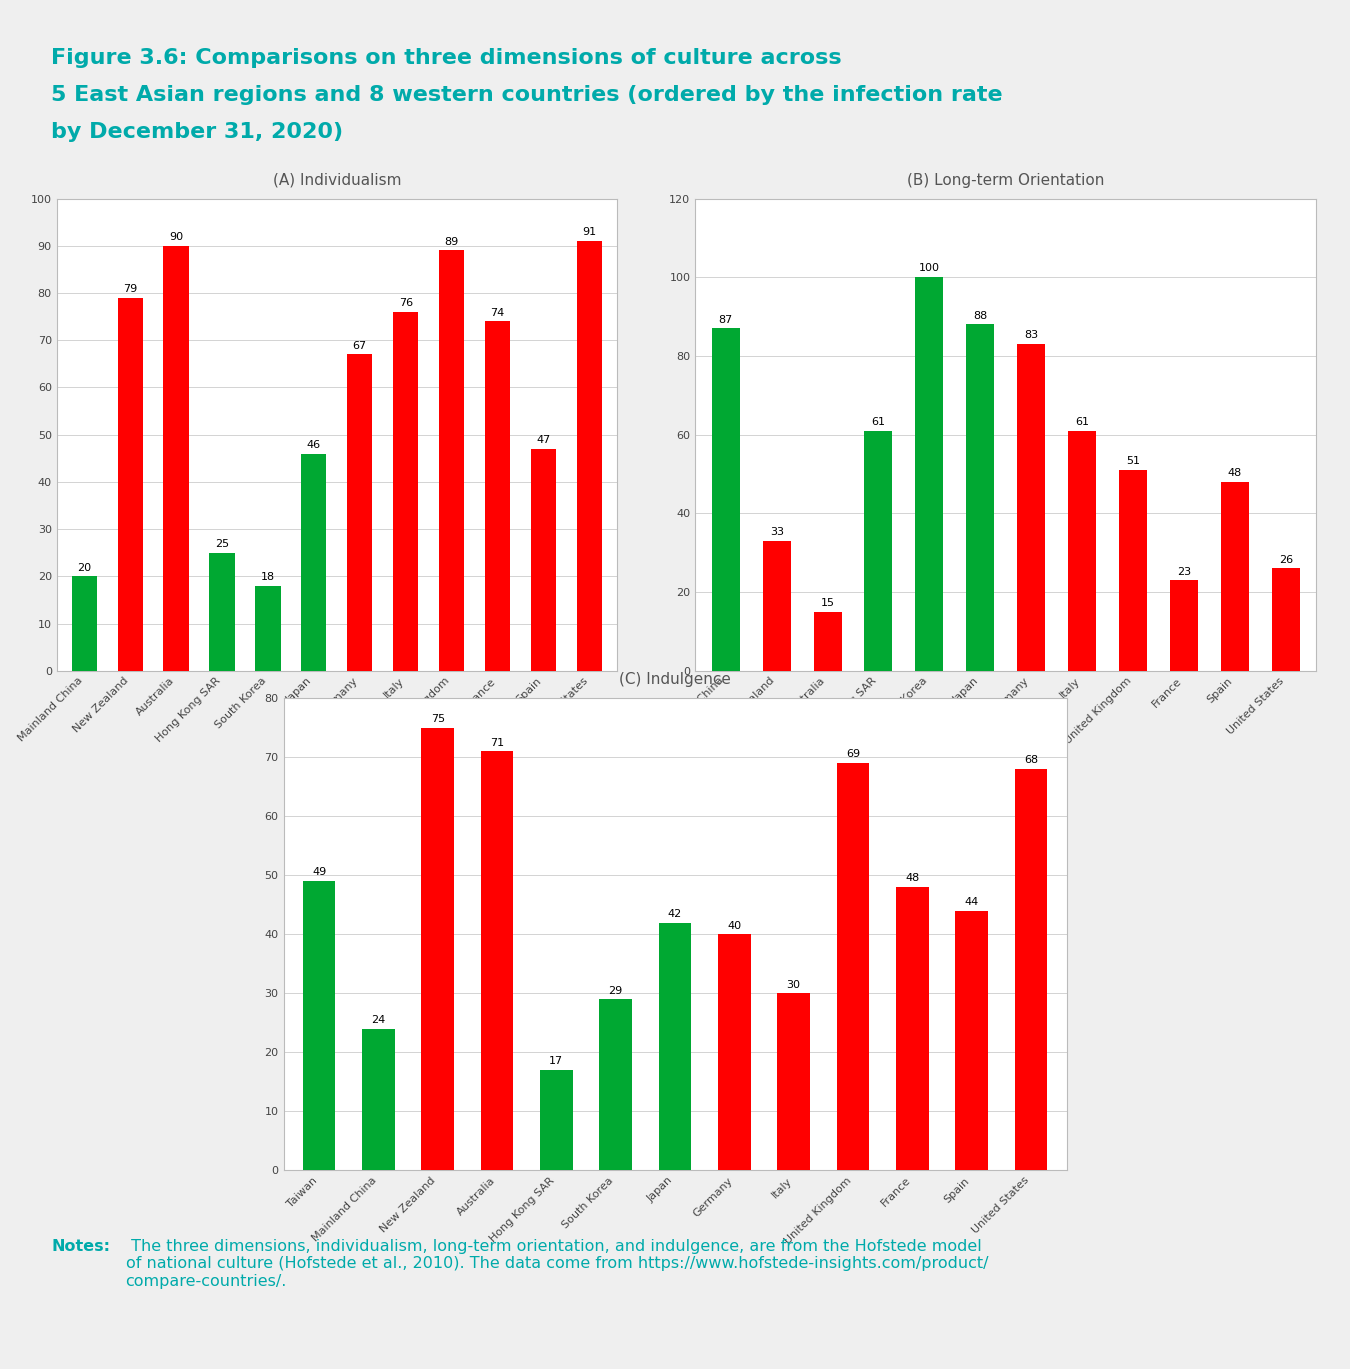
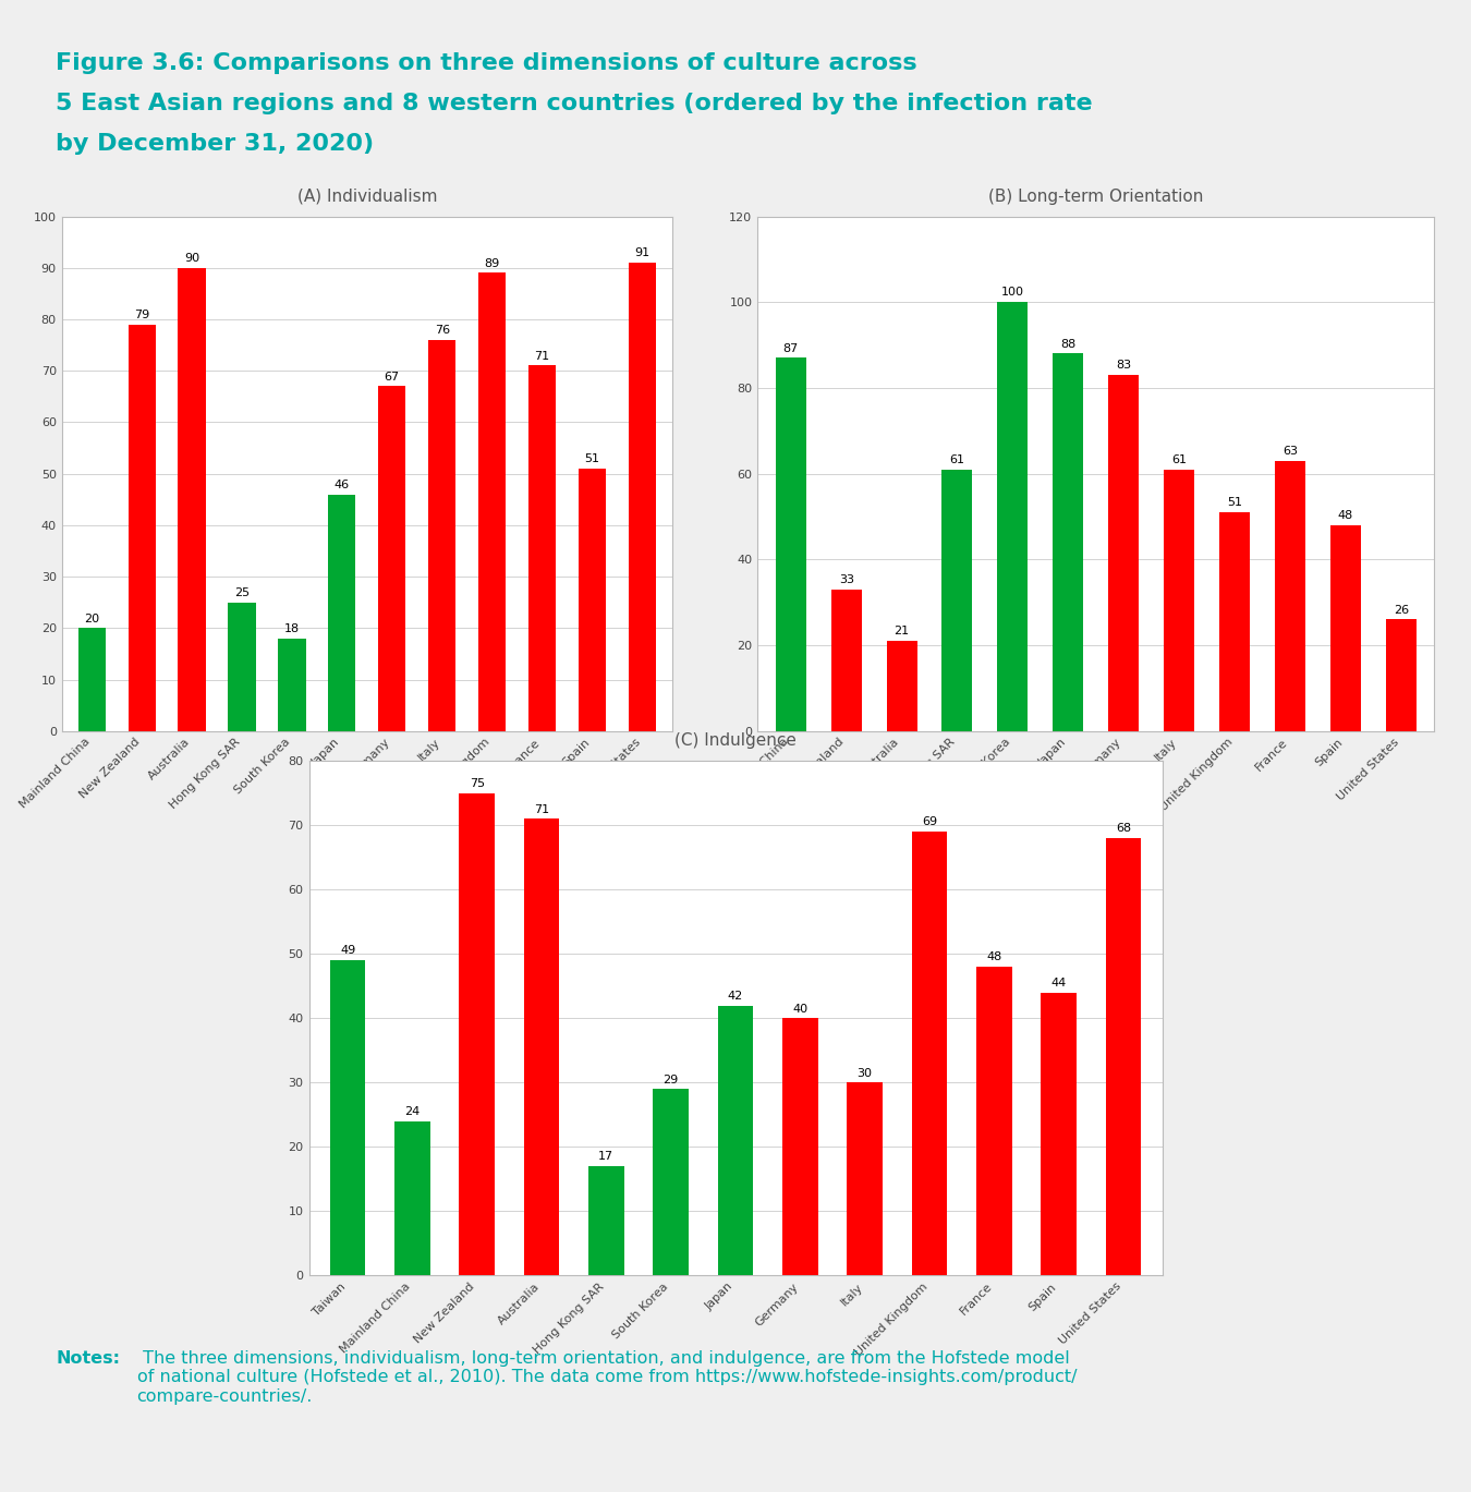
(A) Individualism/France: 74 -> 71
(A) Individualism/Spain: 47 -> 51
(B) Long-term Orientation/Australia: 15 -> 21
(B) Long-term Orientation/France: 23 -> 63
